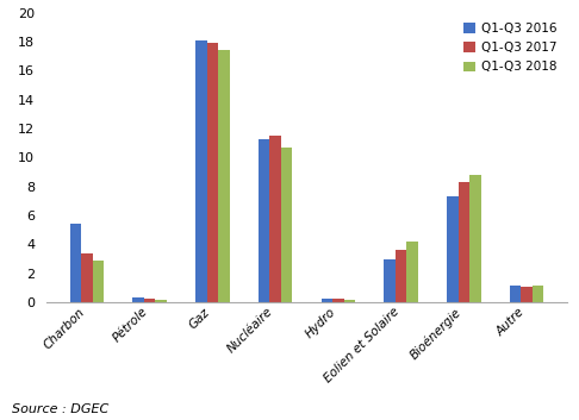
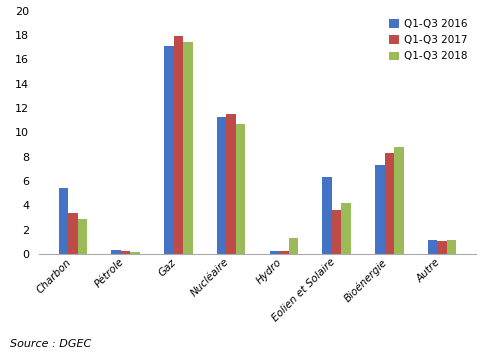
Q1-Q3 2016/Gaz: 18.1 -> 17.1
Q1-Q3 2018/Hydro: 0.1 -> 1.3
Q1-Q3 2016/Eolien et Solaire: 3.0 -> 6.3
